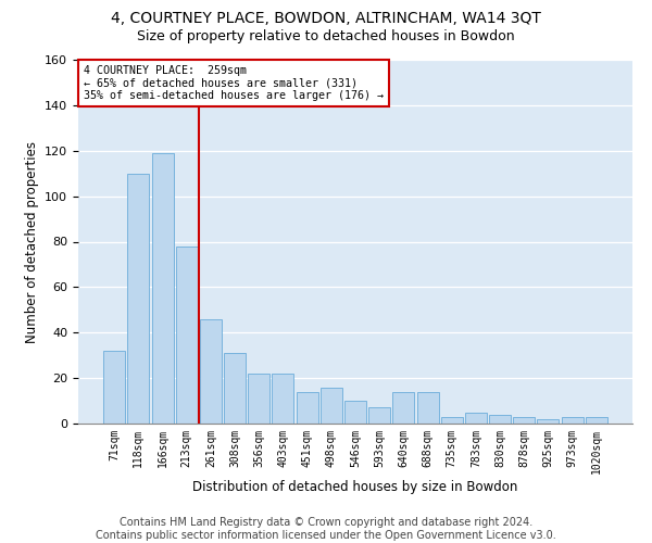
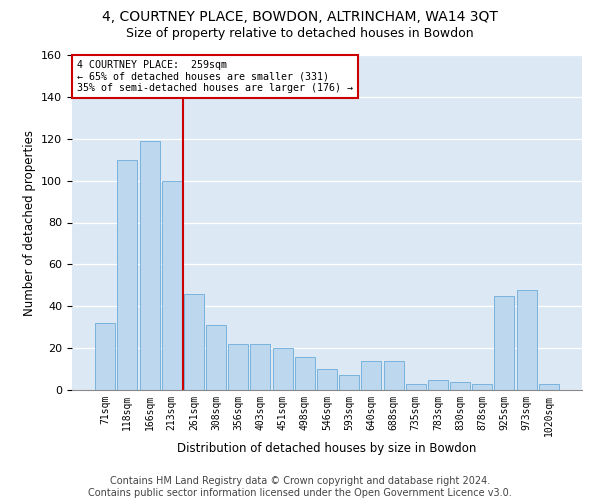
213sqm: 78 -> 100
451sqm: 14 -> 20
925sqm: 2 -> 45
973sqm: 3 -> 48
